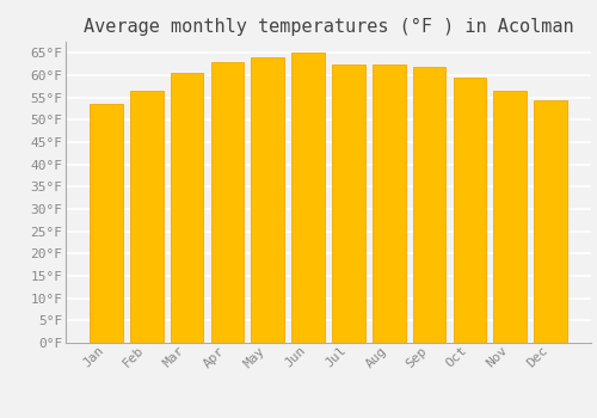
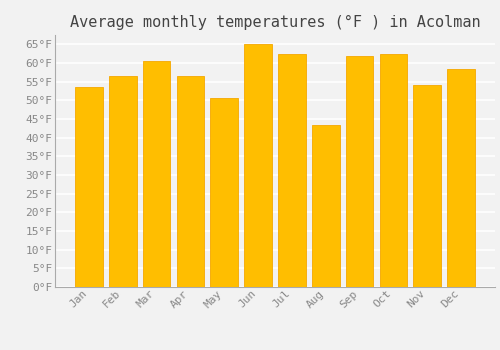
Apr: 63.0°F -> 56.5°F
May: 64.0°F -> 50.5°F
Aug: 62.5°F -> 43.5°F
Oct: 59.5°F -> 62.5°F
Nov: 56.5°F -> 54.0°F
Dec: 54.5°F -> 58.5°F
